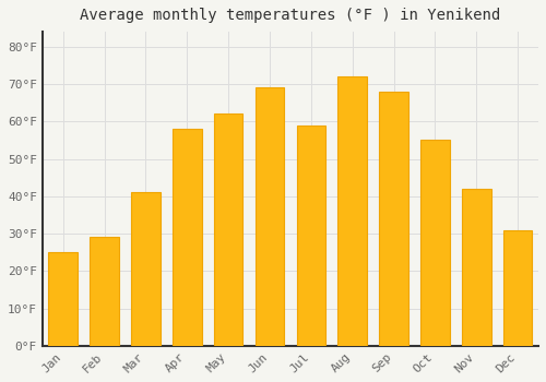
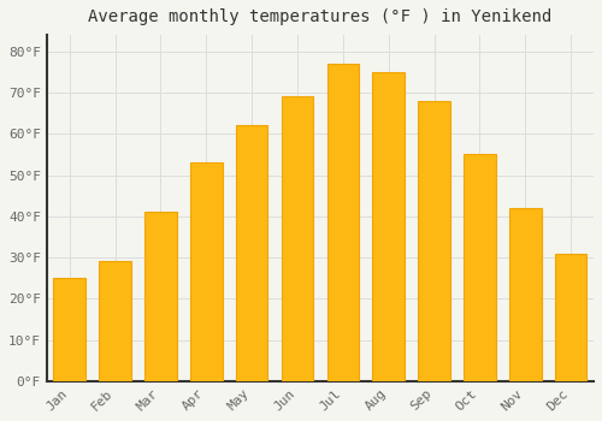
Apr: 58°F -> 53°F
Jul: 59°F -> 77°F
Aug: 72°F -> 75°F
